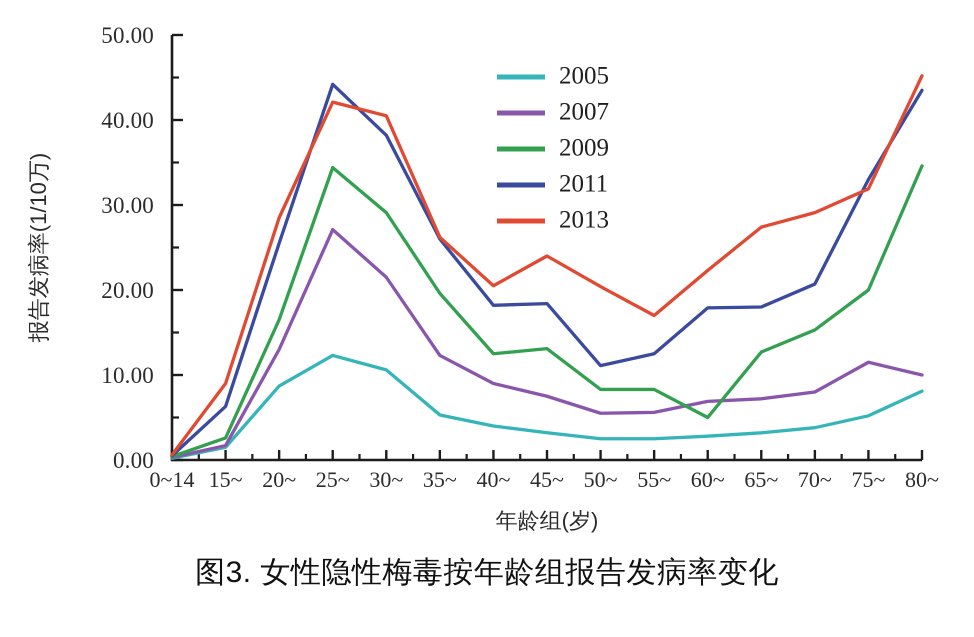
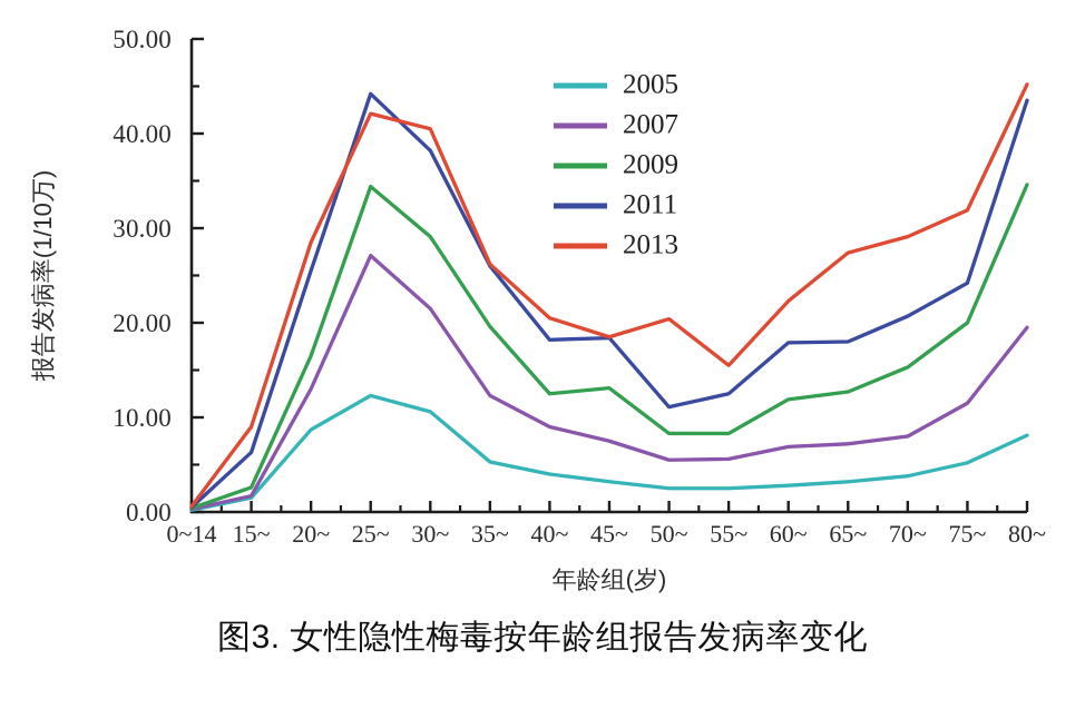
2013/45~: 24 -> 18
2013/55~: 17 -> 16
2009/60~: 5 -> 12
2011/75~: 33 -> 24
2007/80~: 10 -> 20
